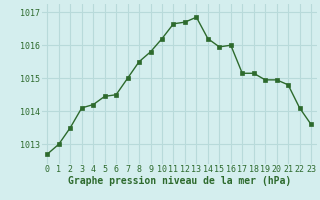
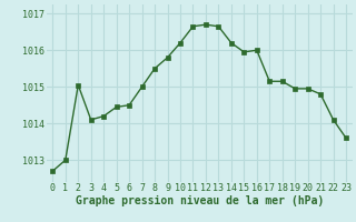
2: 1013.50 -> 1015.05
13: 1016.85 -> 1016.65
